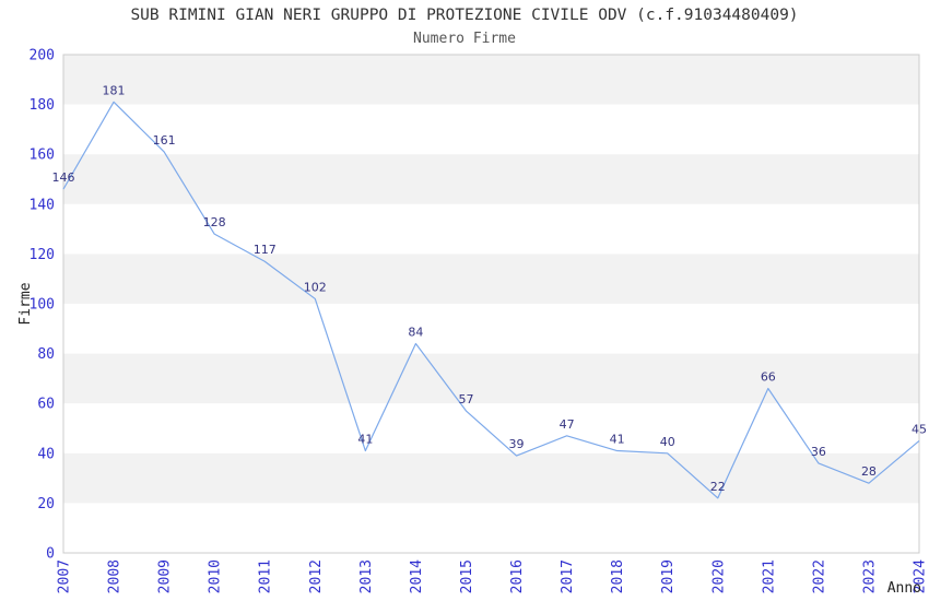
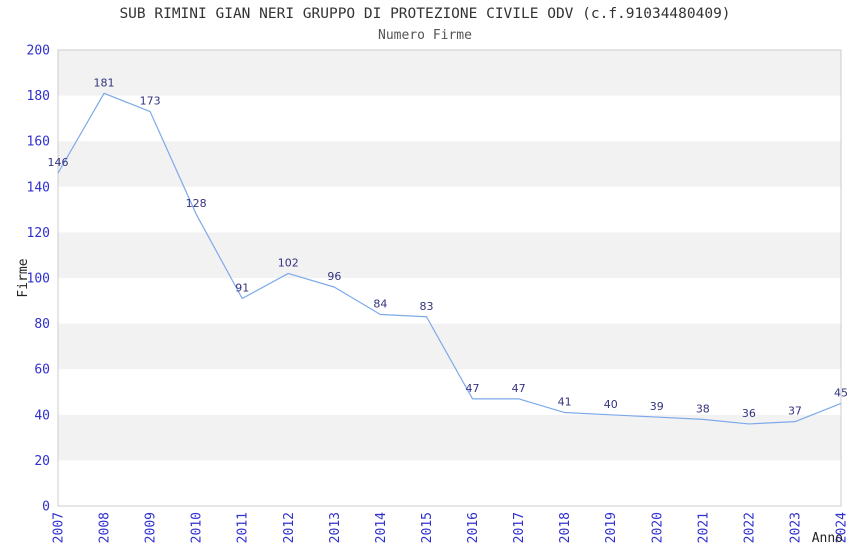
2009: 161 -> 173
2011: 117 -> 91
2013: 41 -> 96
2015: 57 -> 83
2016: 39 -> 47
2020: 22 -> 39
2021: 66 -> 38
2023: 28 -> 37
